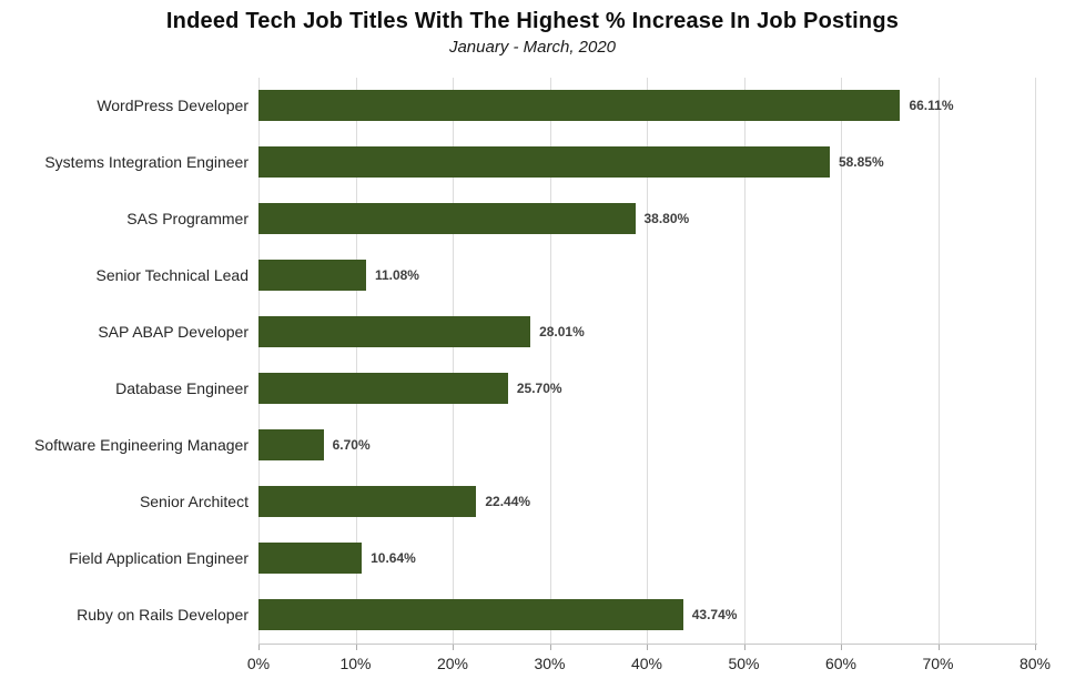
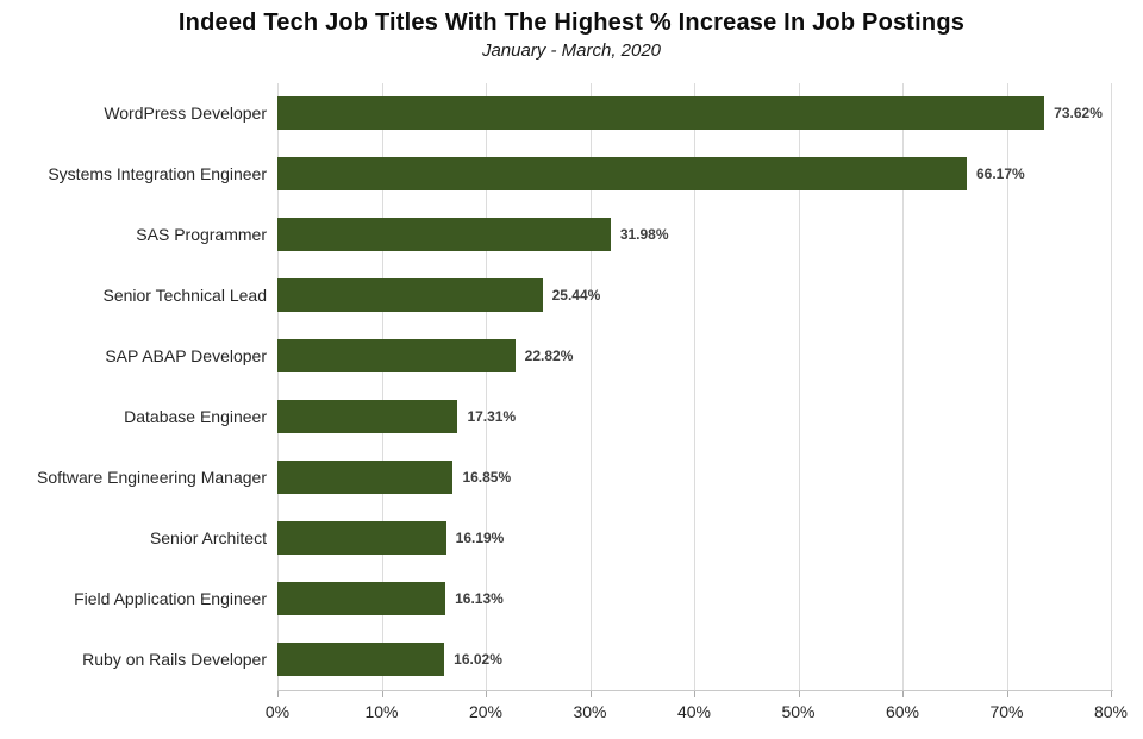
WordPress Developer: 66.11% -> 73.62%
Systems Integration Engineer: 58.85% -> 66.17%
SAS Programmer: 38.80% -> 31.98%
Senior Technical Lead: 11.08% -> 25.44%
SAP ABAP Developer: 28.01% -> 22.82%
Database Engineer: 25.70% -> 17.31%
Software Engineering Manager: 6.70% -> 16.85%
Senior Architect: 22.44% -> 16.19%
Field Application Engineer: 10.64% -> 16.13%
Ruby on Rails Developer: 43.74% -> 16.02%
